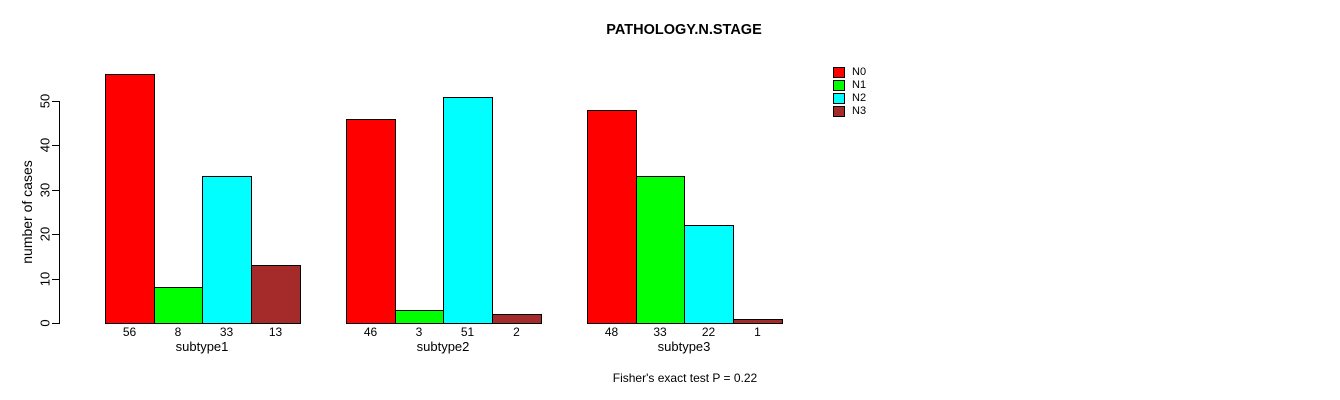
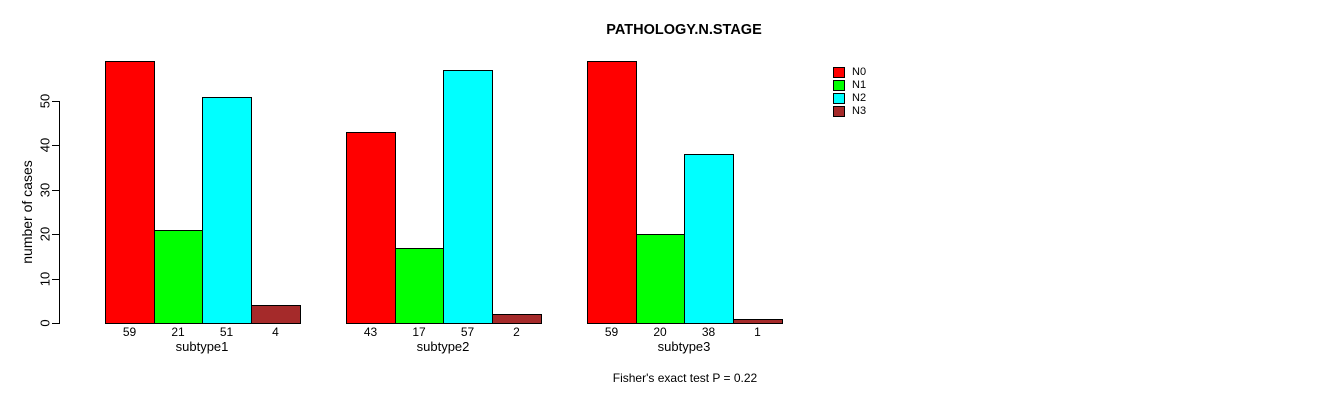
N0/subtype1: 56 -> 59
N1/subtype1: 8 -> 21
N2/subtype1: 33 -> 51
N3/subtype1: 13 -> 4
N0/subtype2: 46 -> 43
N1/subtype2: 3 -> 17
N2/subtype2: 51 -> 57
N0/subtype3: 48 -> 59
N1/subtype3: 33 -> 20
N2/subtype3: 22 -> 38
